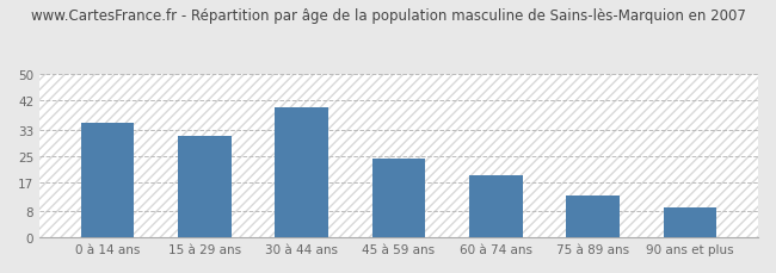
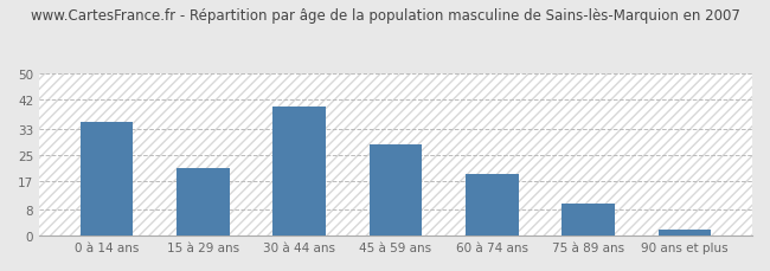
15 à 29 ans: 31 -> 21
45 à 59 ans: 24 -> 28
75 à 89 ans: 13 -> 10
90 ans et plus: 9 -> 2
